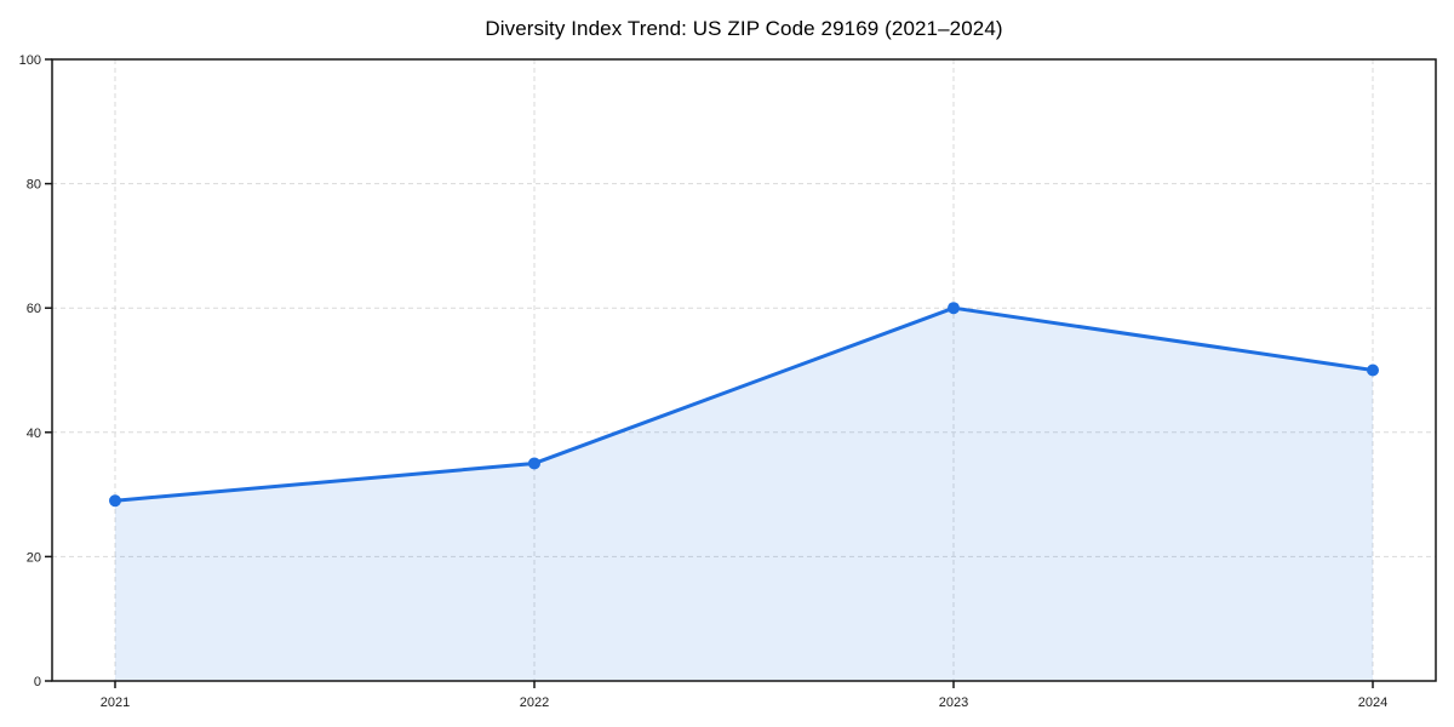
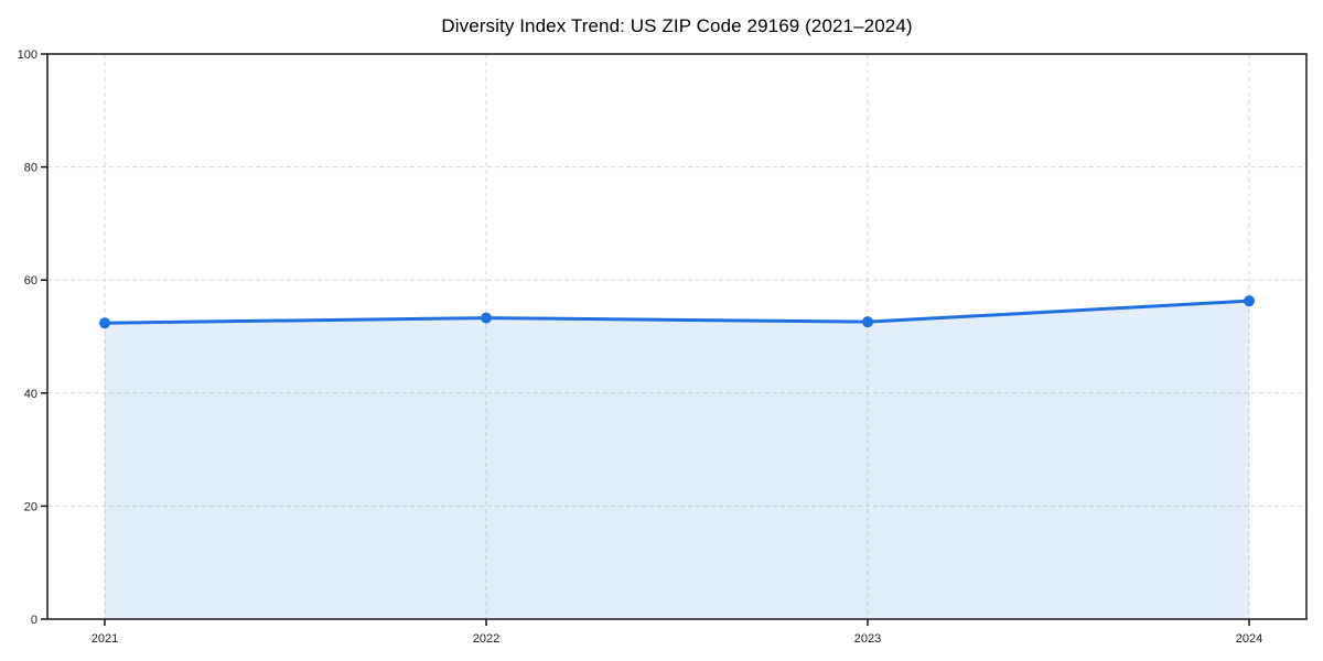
2021: 29 -> 52
2022: 35 -> 53
2023: 60 -> 53
2024: 50 -> 56
